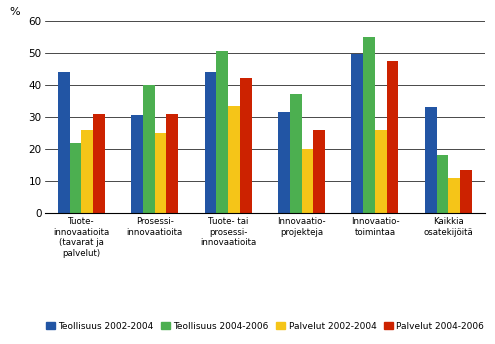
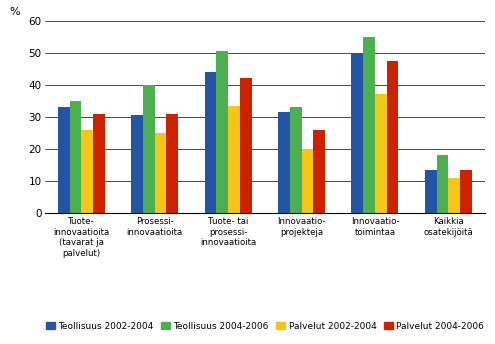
Teollisuus 2002-2004/Tuote- innovaatioita (tavarat ja palvelut): 44.0 -> 33.0
Teollisuus 2004-2006/Tuote- innovaatioita (tavarat ja palvelut): 22.0 -> 35.0
Teollisuus 2004-2006/Innovaatio- projekteja: 37.0 -> 33.0
Palvelut 2002-2004/Innovaatio- toimintaa: 26.0 -> 37.0
Teollisuus 2002-2004/Kaikkia osatekijöitä: 33.0 -> 13.5
